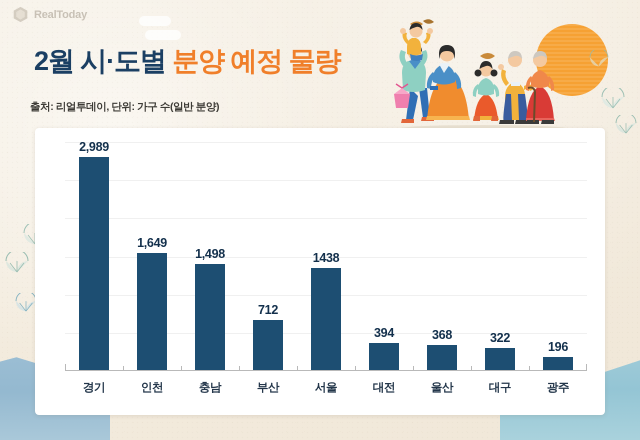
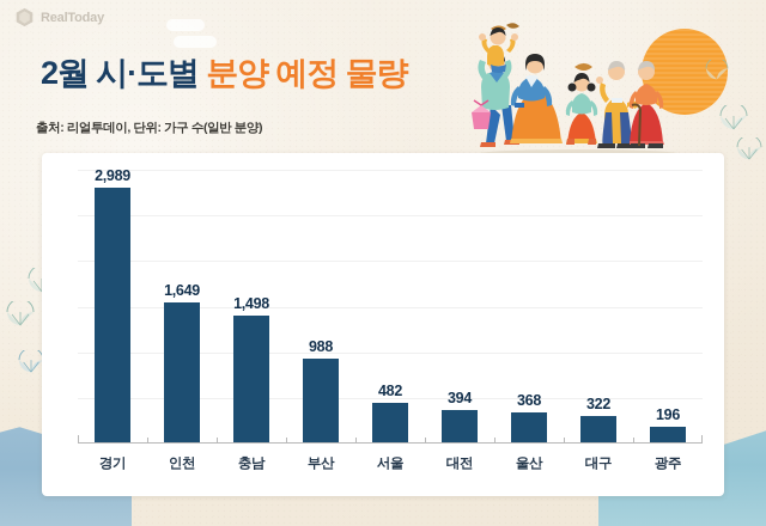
부산: 712 -> 988
서울: 1438 -> 482
